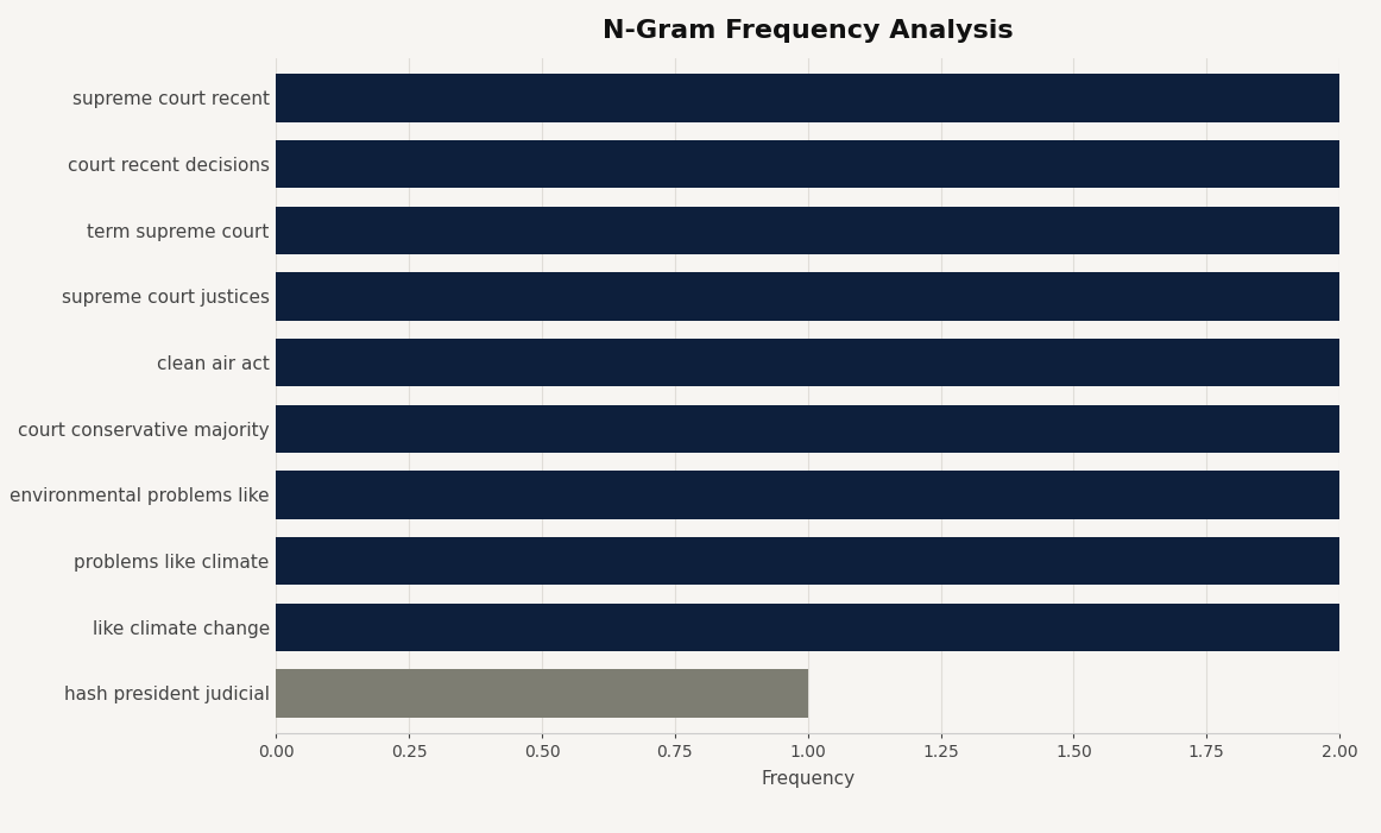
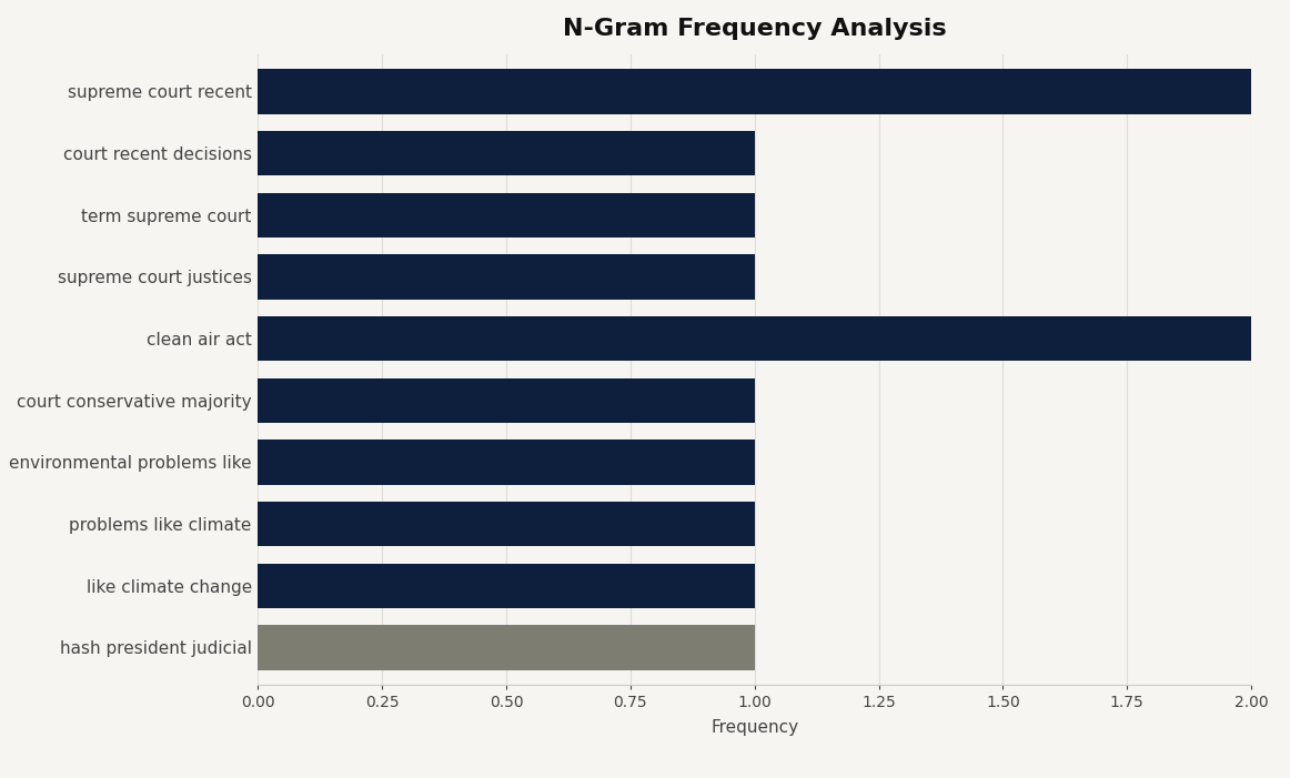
court recent decisions: 2 -> 1
term supreme court: 2 -> 1
supreme court justices: 2 -> 1
court conservative majority: 2 -> 1
environmental problems like: 2 -> 1
problems like climate: 2 -> 1
like climate change: 2 -> 1
